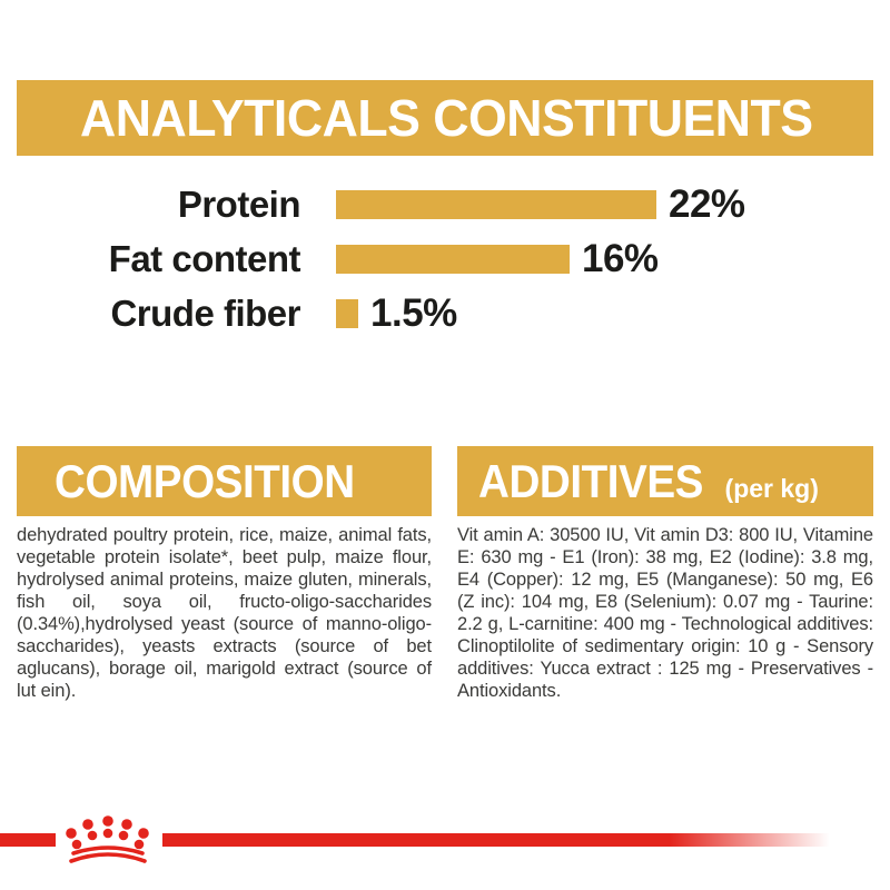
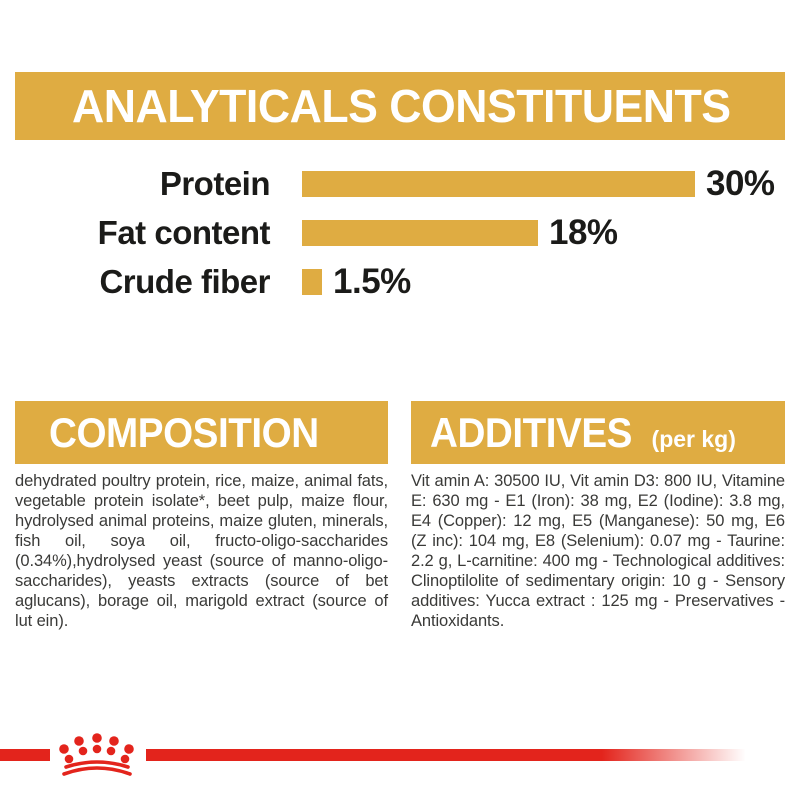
Protein: 22% -> 30%
Fat content: 16% -> 18%
